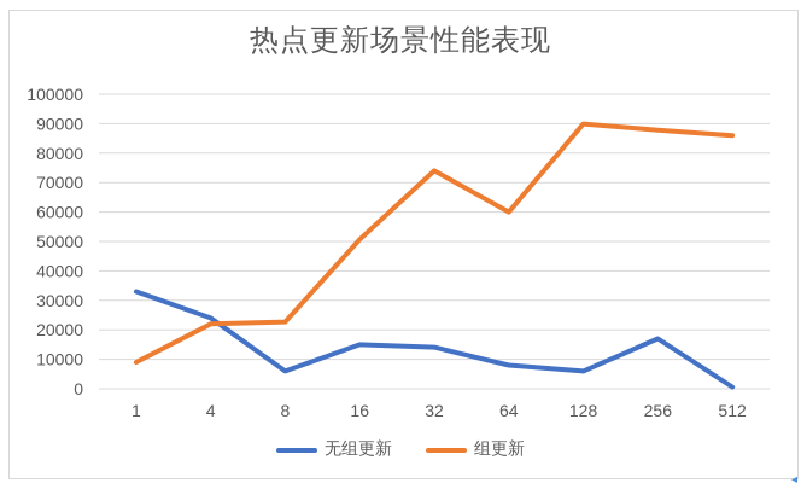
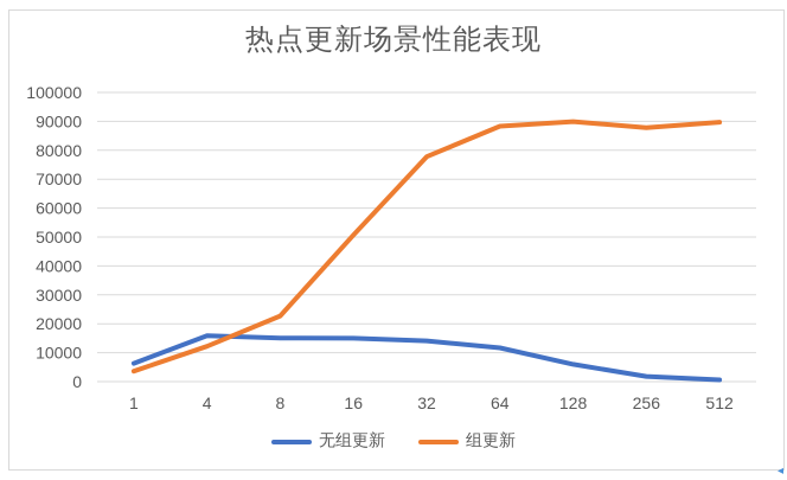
无组更新/1: 33000 -> 6000
组更新/1: 9000 -> 4000
无组更新/4: 24000 -> 16000
组更新/4: 22000 -> 12000
无组更新/8: 6000 -> 15000
组更新/32: 74000 -> 78000
无组更新/64: 8000 -> 12000
组更新/64: 60000 -> 88000
无组更新/256: 17000 -> 2000
组更新/512: 86000 -> 90000
